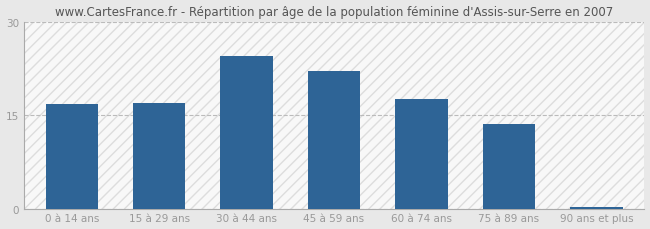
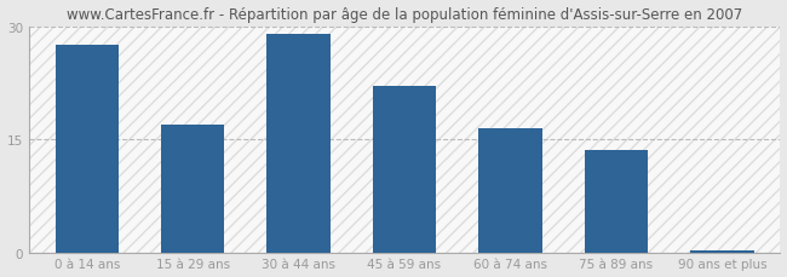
0 à 14 ans: 16.8 -> 27.5
30 à 44 ans: 24.4 -> 29.0
60 à 74 ans: 17.6 -> 16.5
